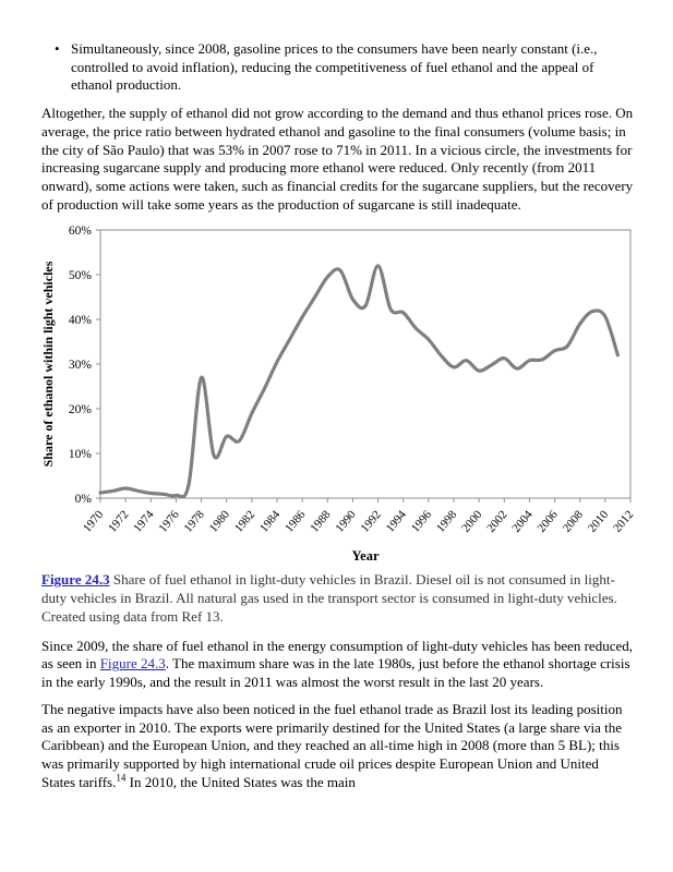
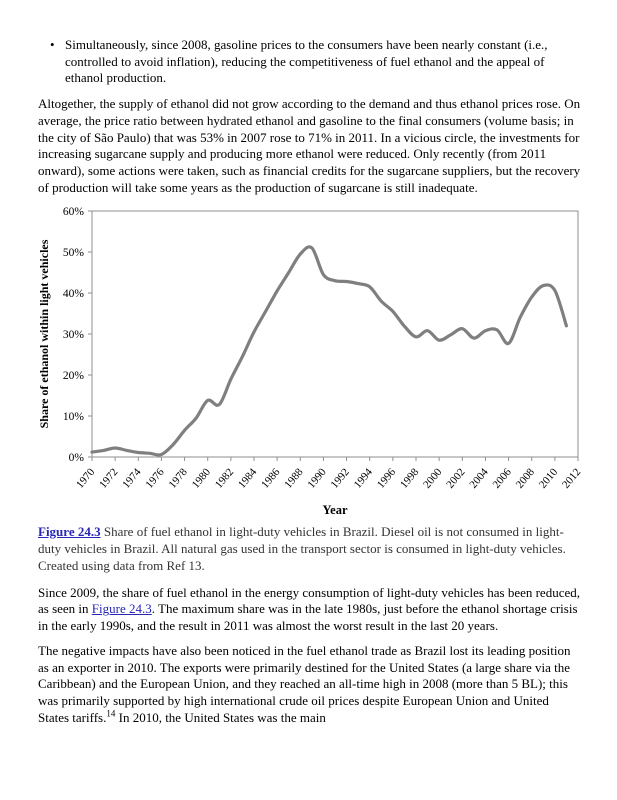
1978: 27% -> 6%
1992: 52% -> 43%
2006: 33% -> 28%
